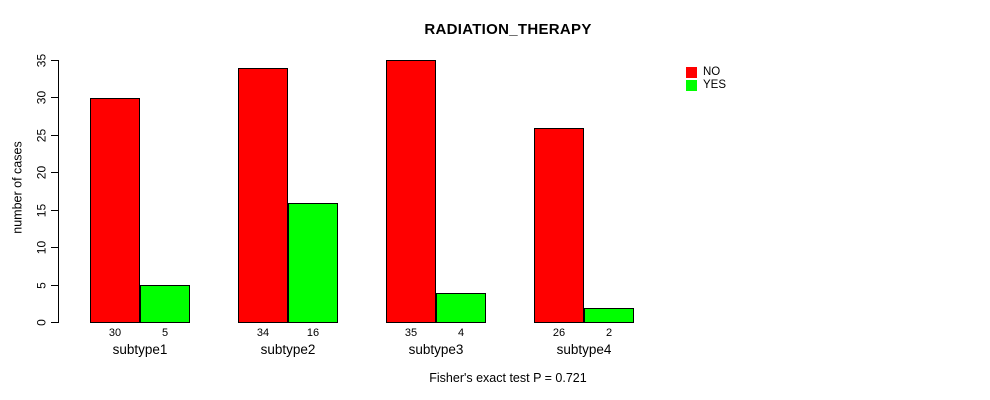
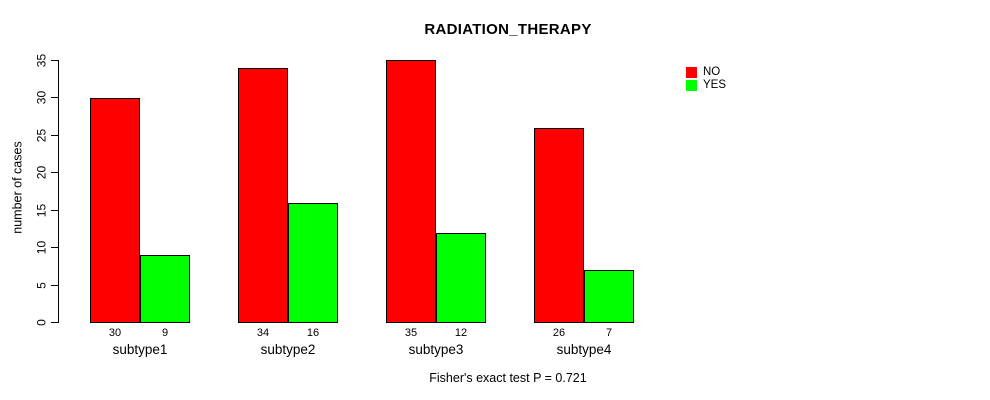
YES/subtype1: 5 -> 9
YES/subtype3: 4 -> 12
YES/subtype4: 2 -> 7
